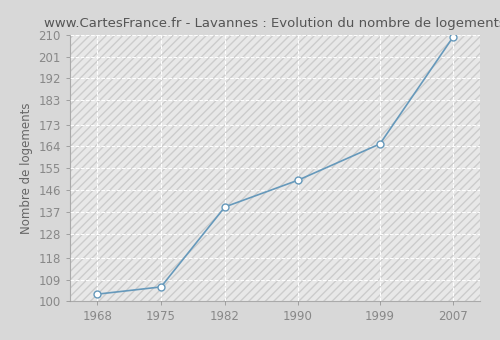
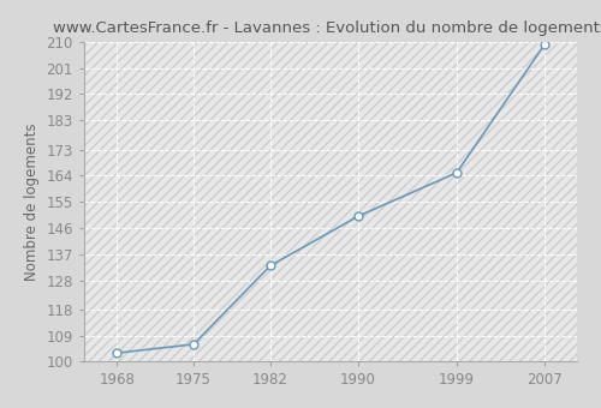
1982: 139 -> 133
